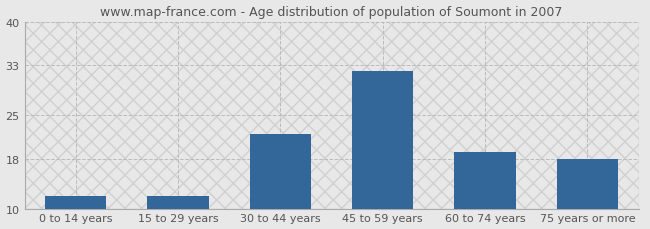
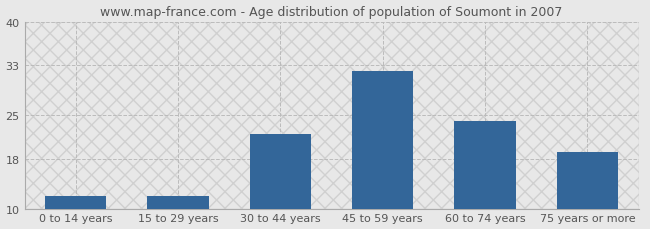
60 to 74 years: 19 -> 24
75 years or more: 18 -> 19
